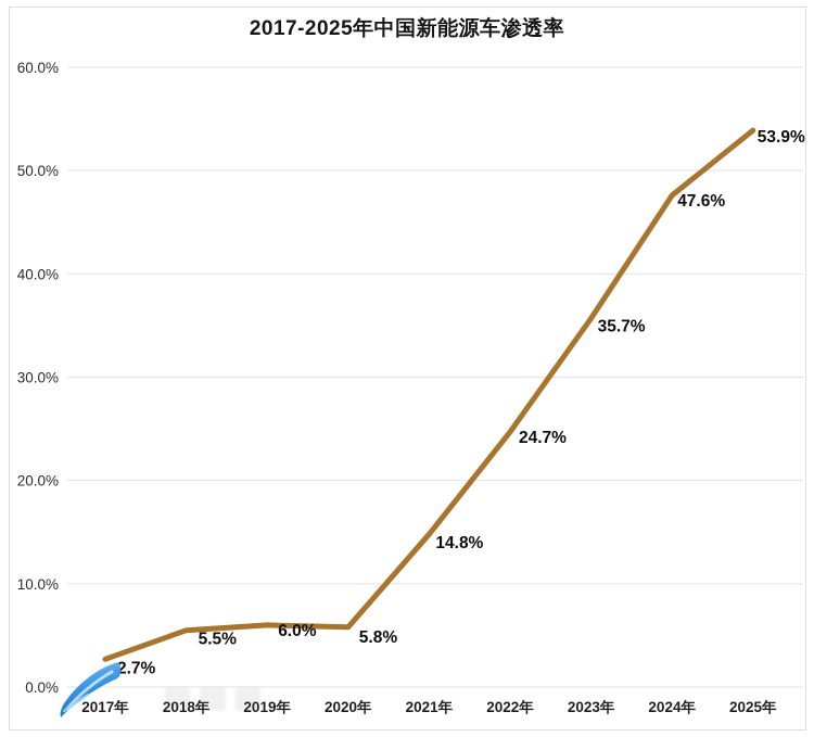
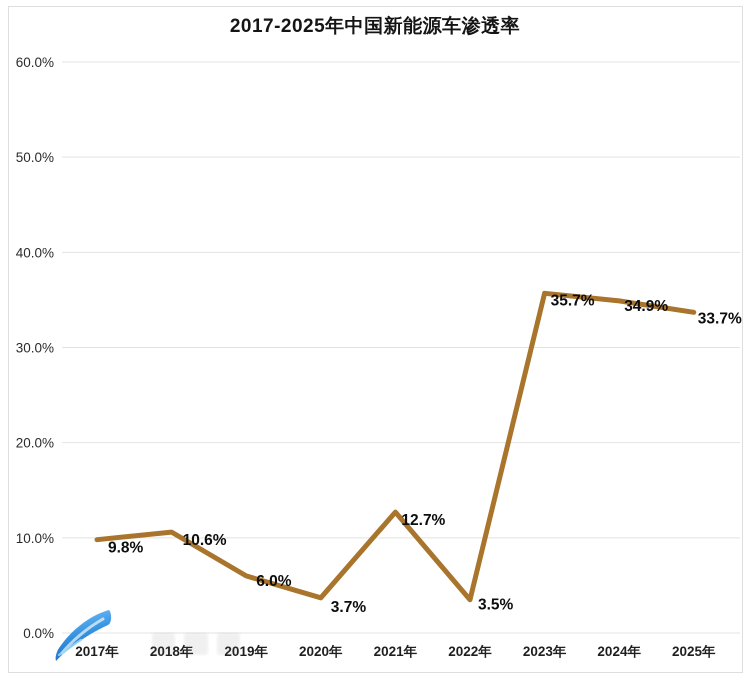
2017年: 2.7% -> 9.8%
2018年: 5.5% -> 10.6%
2020年: 5.8% -> 3.7%
2021年: 14.8% -> 12.7%
2022年: 24.7% -> 3.5%
2024年: 47.6% -> 34.9%
2025年: 53.9% -> 33.7%
